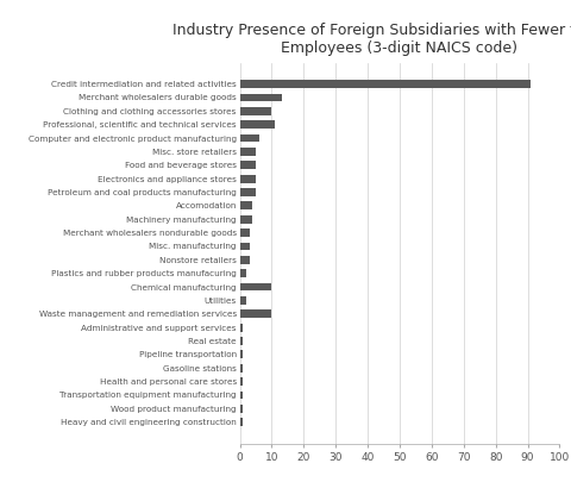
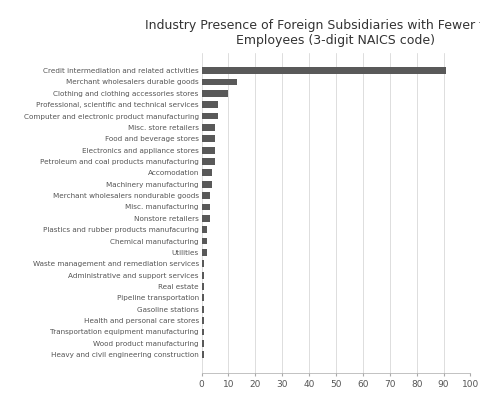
Professional, scientific and technical services: 11 -> 6
Chemical manufacturing: 10 -> 2
Waste management and remediation services: 10 -> 1
